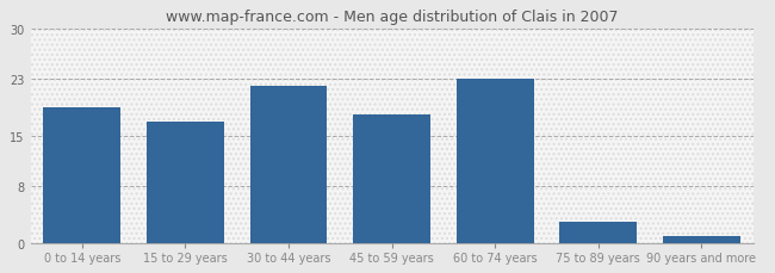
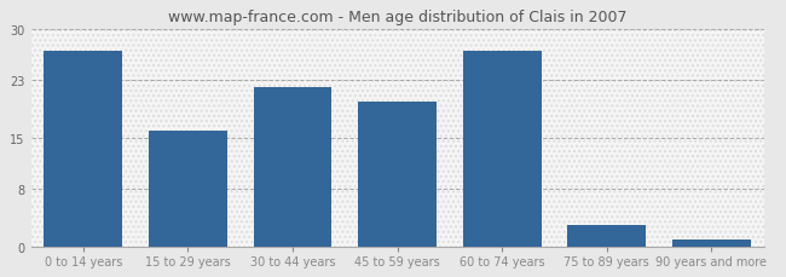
0 to 14 years: 19 -> 27
15 to 29 years: 17 -> 16
45 to 59 years: 18 -> 20
60 to 74 years: 23 -> 27
